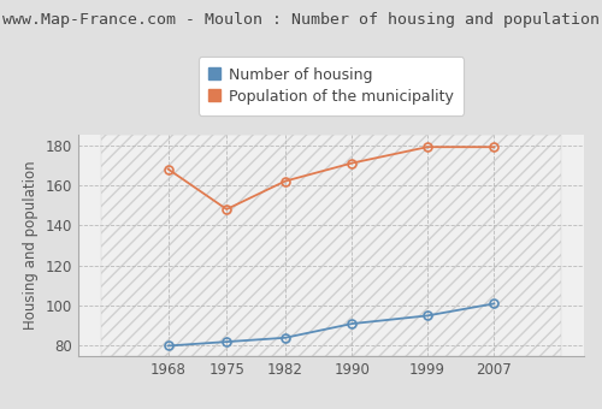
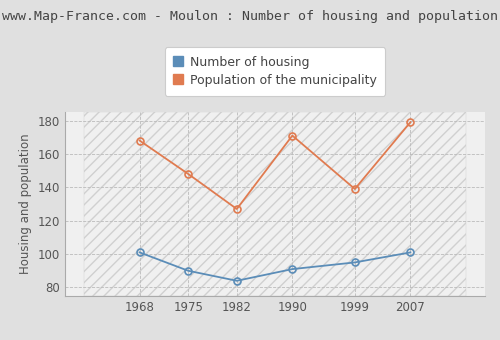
Number of housing/1968: 80 -> 101
Number of housing/1975: 82 -> 90
Population of the municipality/1982: 162 -> 127
Population of the municipality/1999: 179 -> 139
